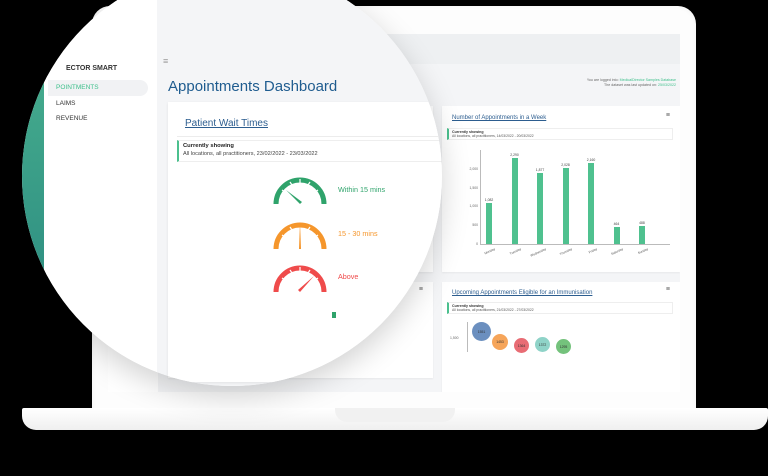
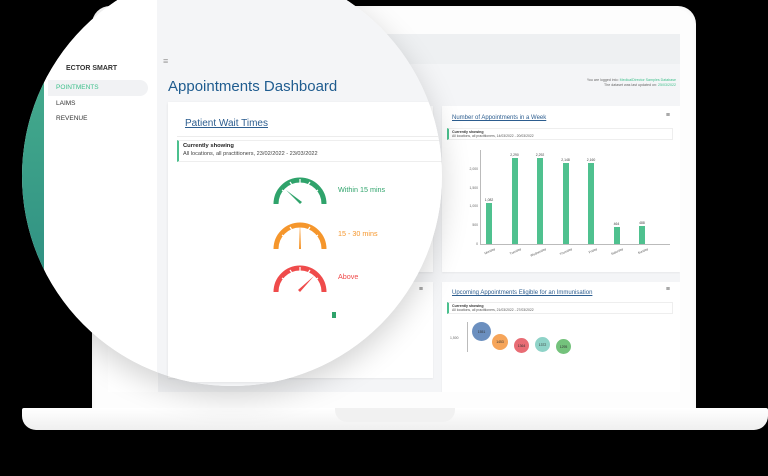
Number of Appointments in a Week/Wednesday: 1,877 -> 2,292
Number of Appointments in a Week/Thursday: 2,028 -> 2,148
